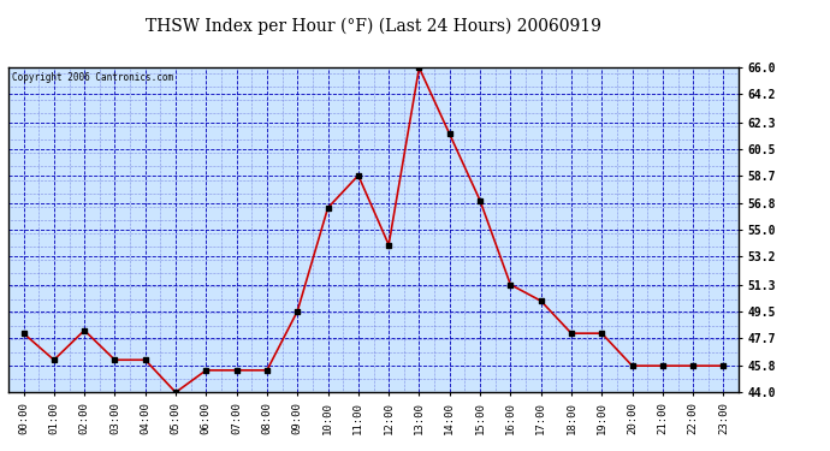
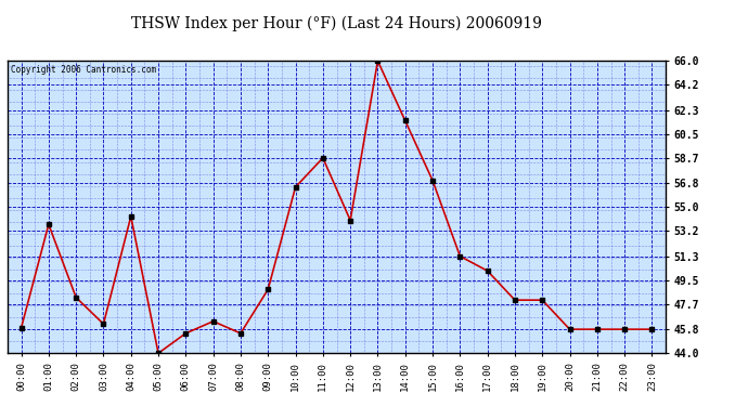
00:00: 48.0 -> 45.9
01:00: 46.2 -> 53.7
04:00: 46.2 -> 54.3
07:00: 45.5 -> 46.4
09:00: 49.5 -> 48.8
